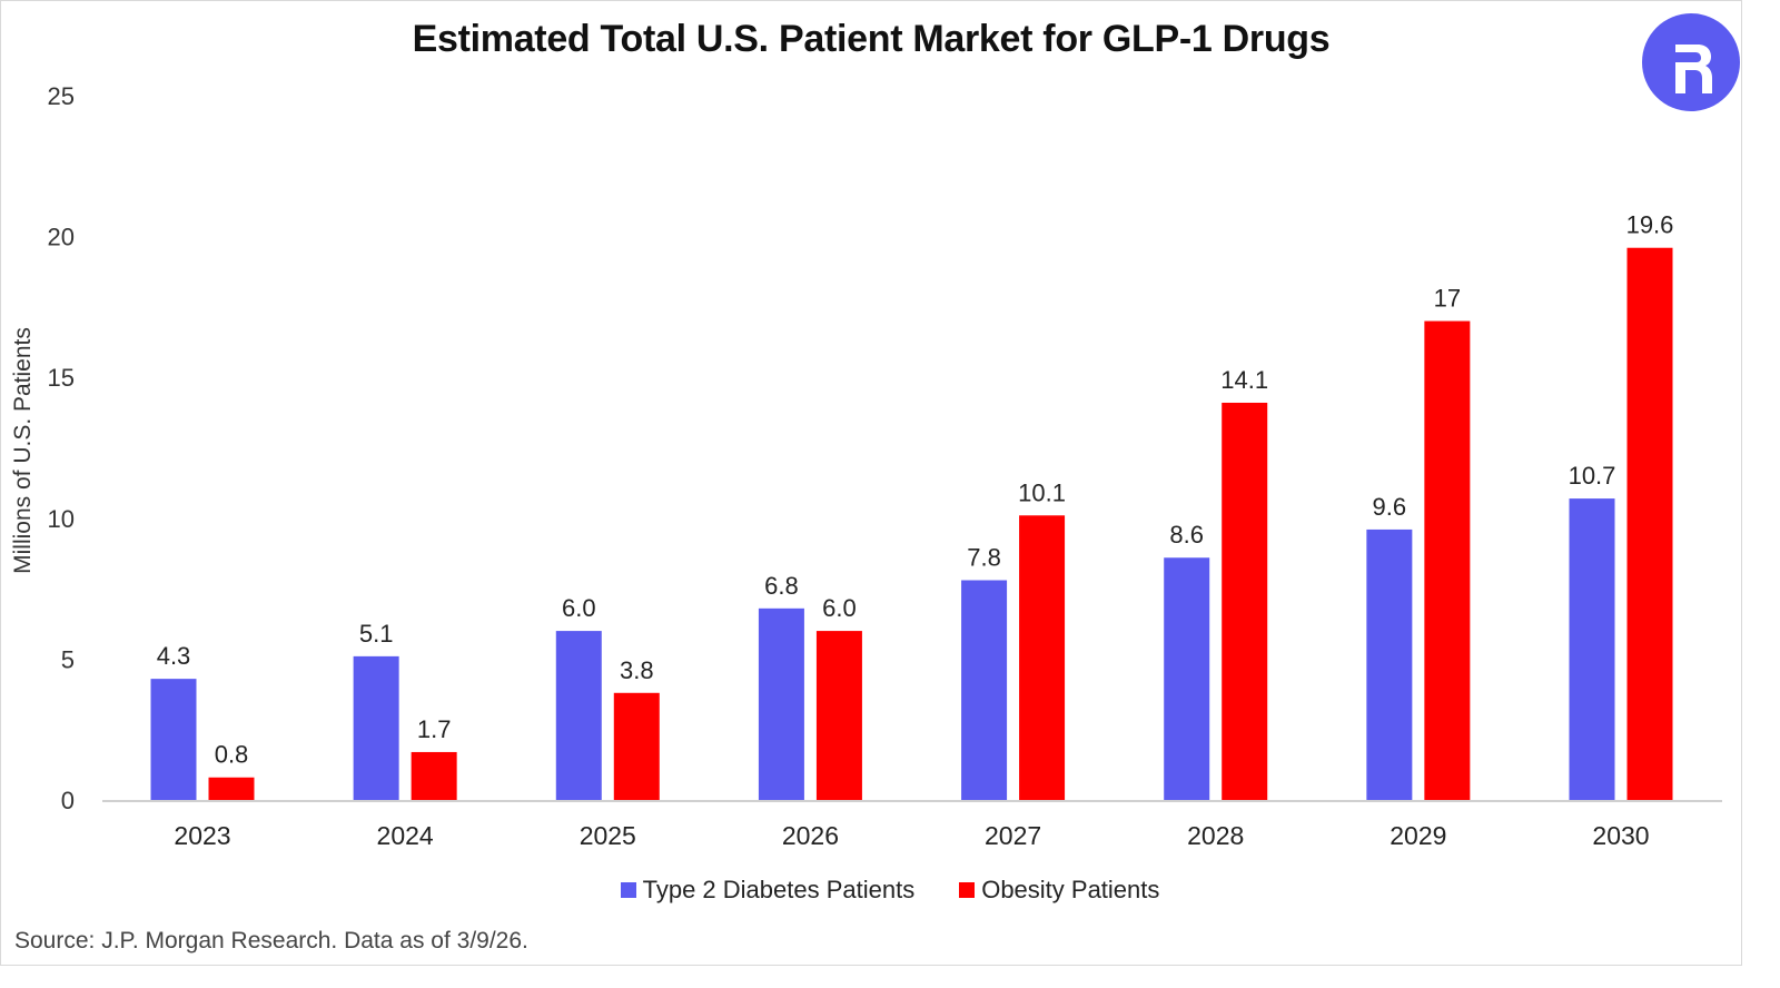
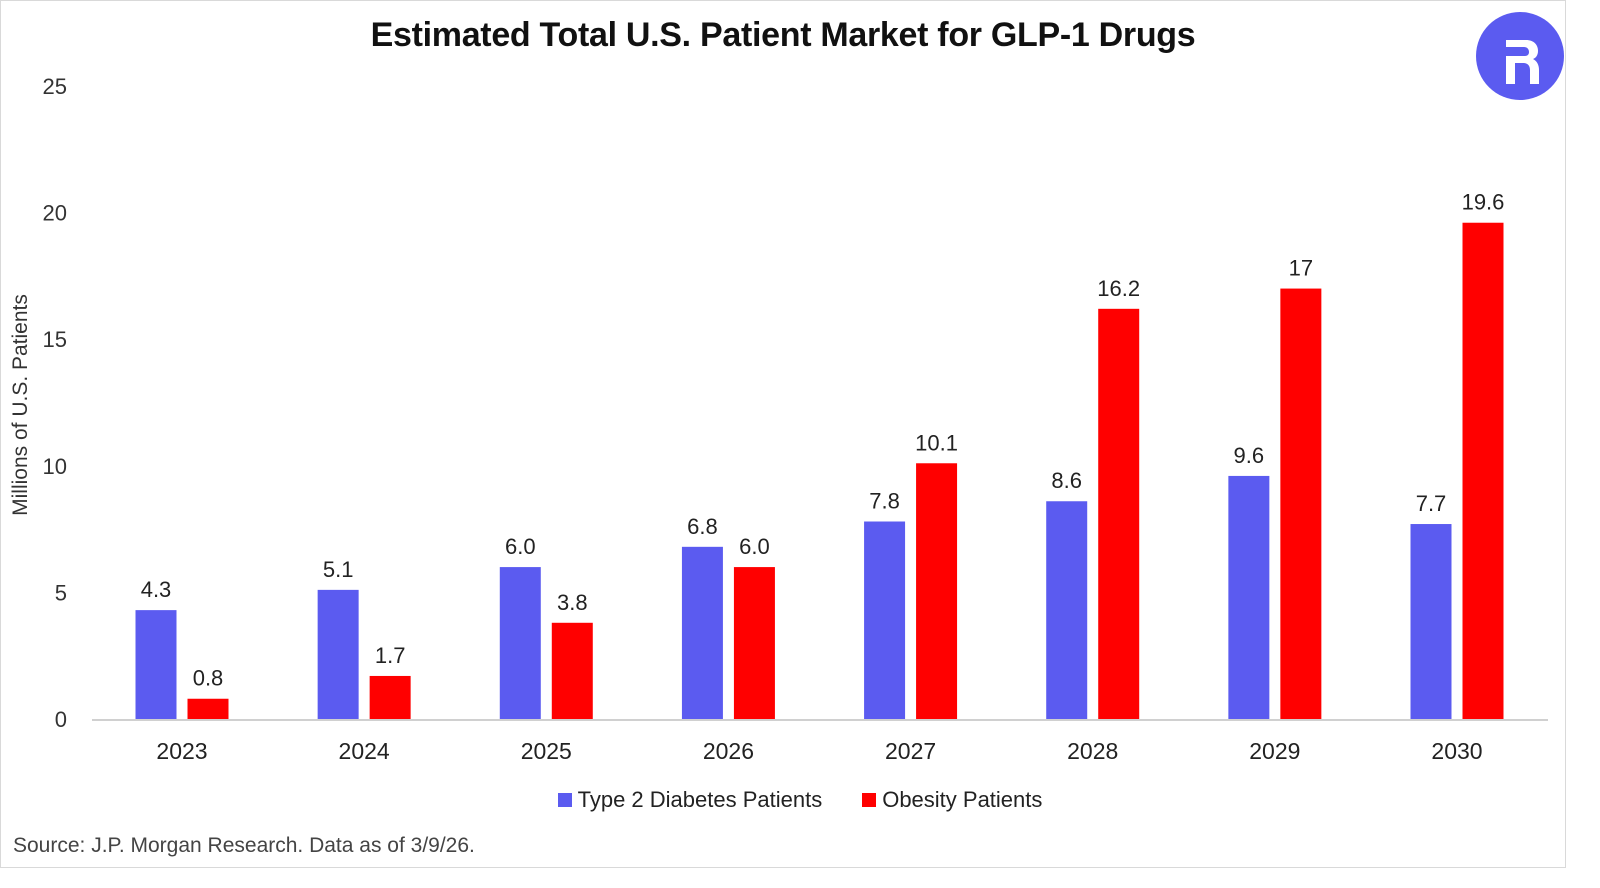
Obesity Patients/2028: 14.1 -> 16.2
Type 2 Diabetes Patients/2030: 10.7 -> 7.7
